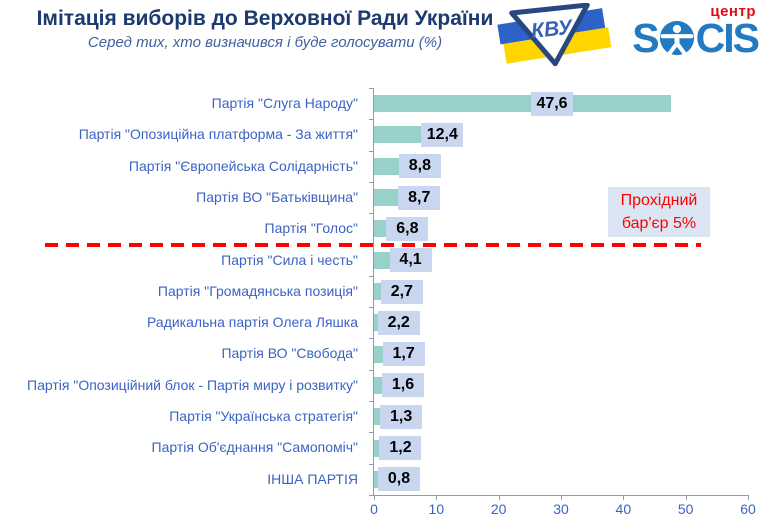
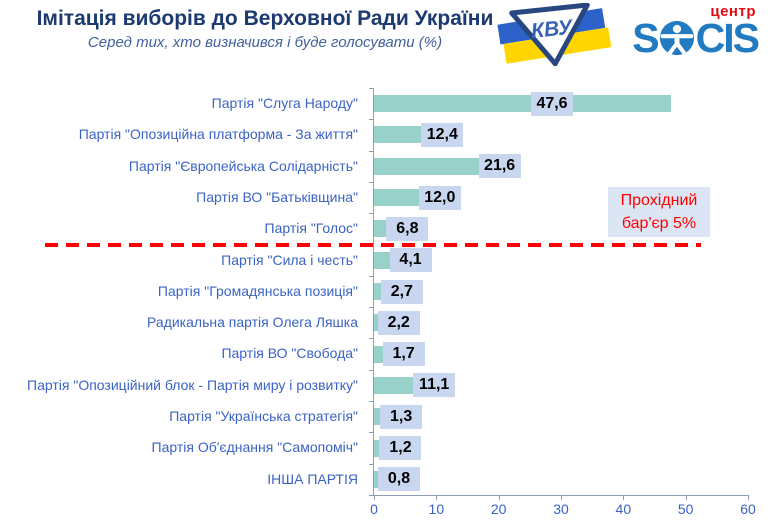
Партія "Європейська Солідарність": 8,8 -> 21,6
Партія ВО "Батьківщина": 8,7 -> 12,0
Партія "Опозиційний блок - Партія миру і розвитку": 1,6 -> 11,1
